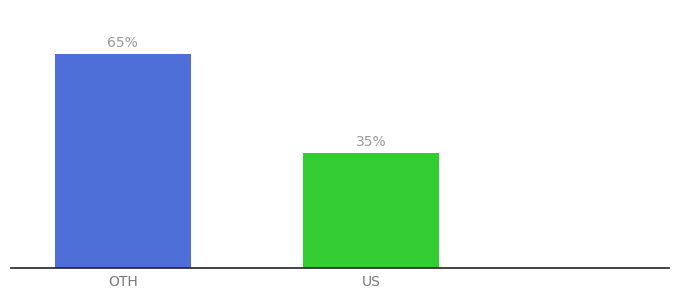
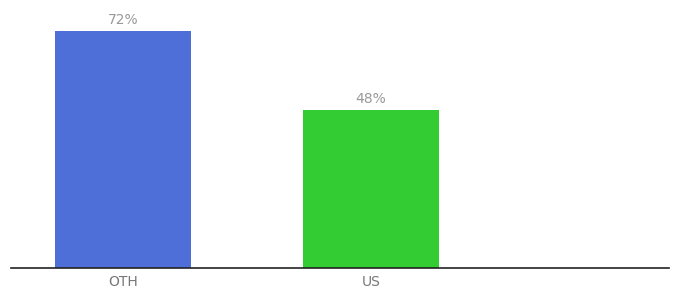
OTH: 65% -> 72%
US: 35% -> 48%
